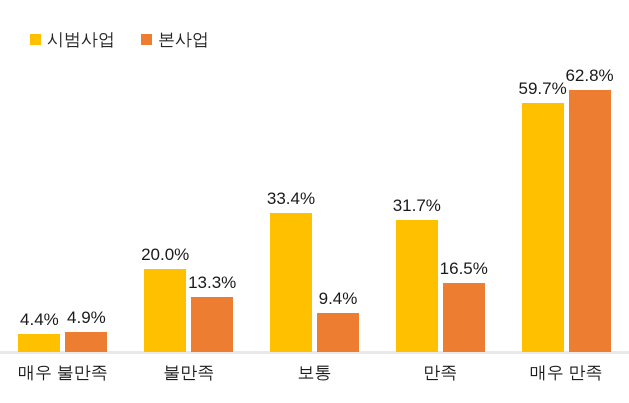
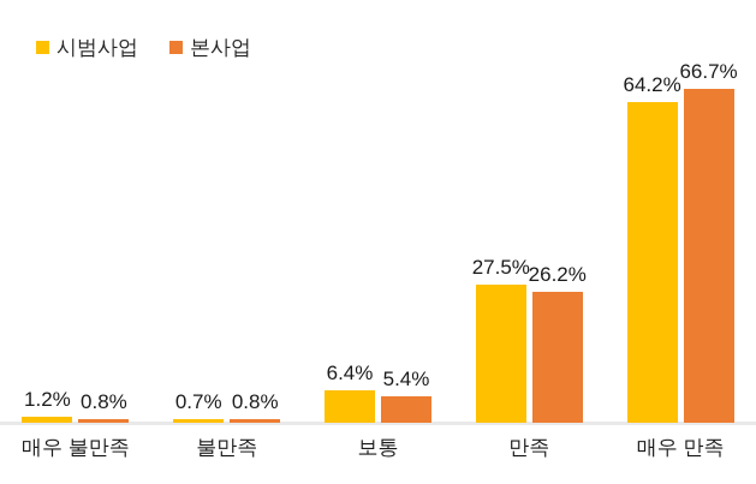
시범사업/매우 불만족: 4.4% -> 1.2%
본사업/매우 불만족: 4.9% -> 0.8%
시범사업/불만족: 20.0% -> 0.7%
본사업/불만족: 13.3% -> 0.8%
시범사업/보통: 33.4% -> 6.4%
본사업/보통: 9.4% -> 5.4%
시범사업/만족: 31.7% -> 27.5%
본사업/만족: 16.5% -> 26.2%
시범사업/매우 만족: 59.7% -> 64.2%
본사업/매우 만족: 62.8% -> 66.7%
